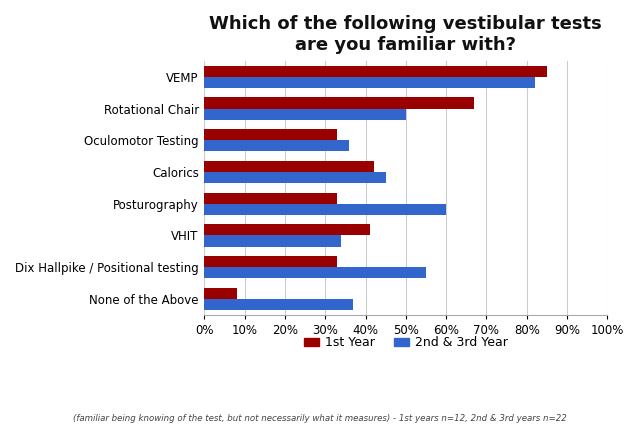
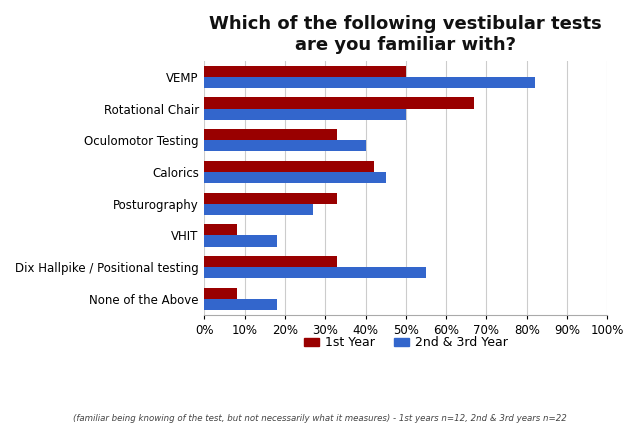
1st Year/VEMP: 85% -> 50%
2nd & 3rd Year/Oculomotor Testing: 36% -> 40%
2nd & 3rd Year/Posturography: 60% -> 27%
1st Year/VHIT: 41% -> 8%
2nd & 3rd Year/VHIT: 34% -> 18%
2nd & 3rd Year/None of the Above: 37% -> 18%
